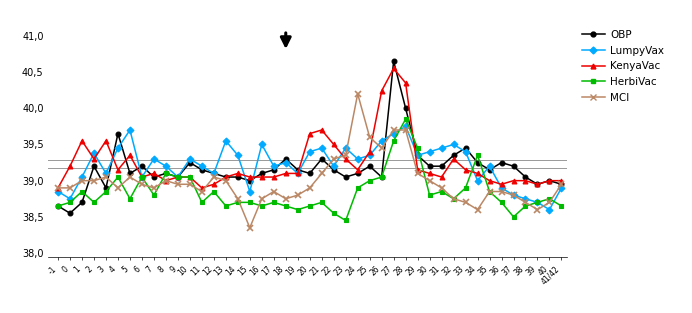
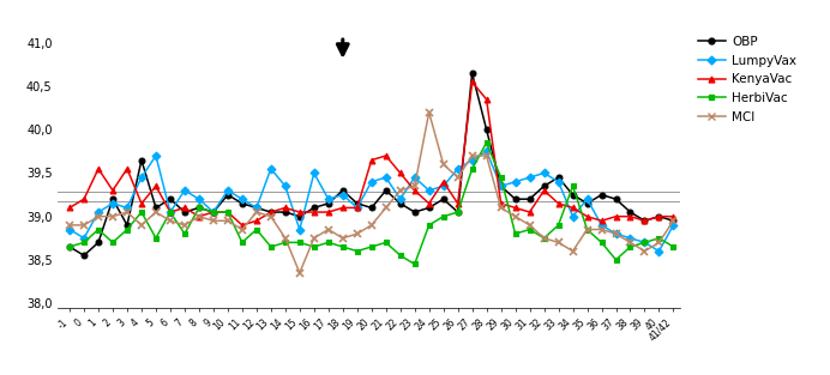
KenyaVac/-1: 38,90 -> 39,10
LumpyVax/2: 39,38 -> 39,15
KenyaVac/26: 40,24 -> 39,15
